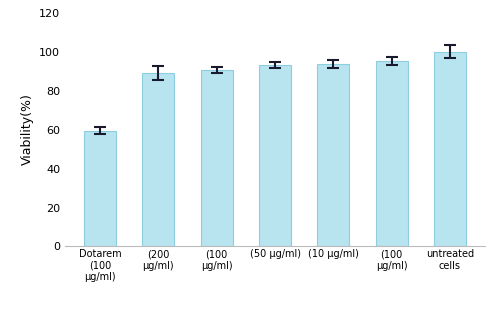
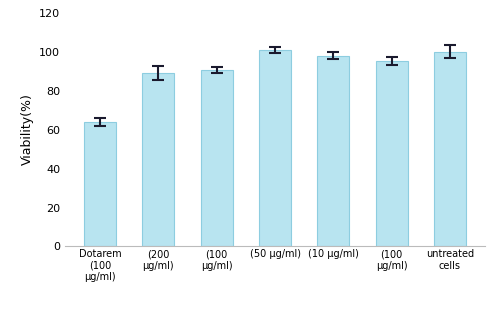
Dotarem (100 μg/ml): 60 -> 64
(50 μg/ml): 93 -> 101
(10 μg/ml): 94 -> 98
